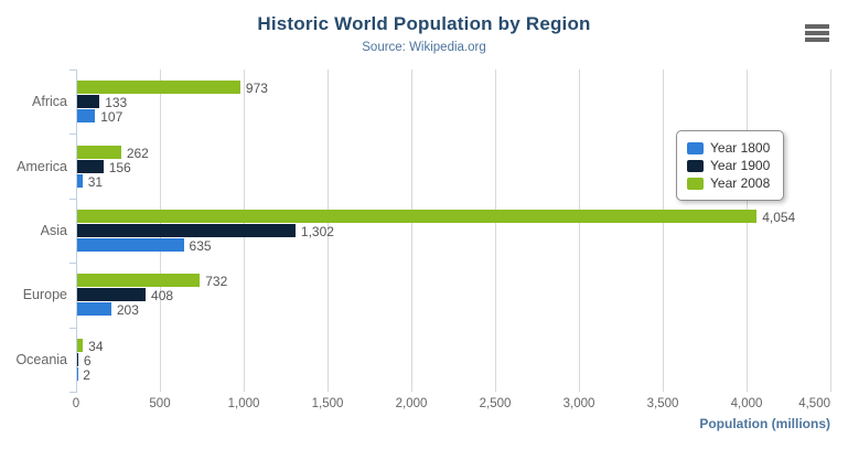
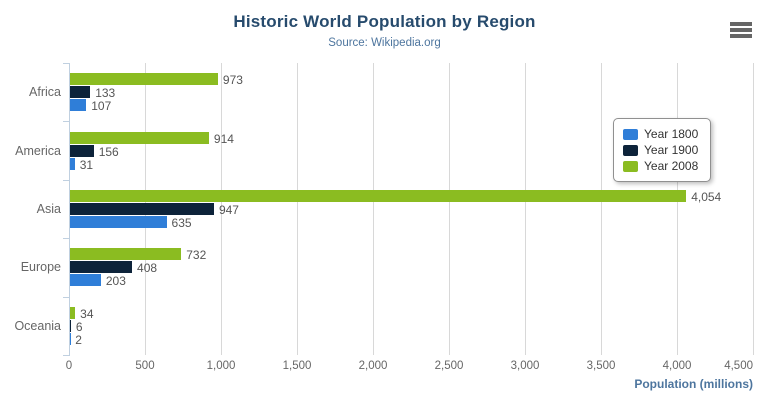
Year 2008/America: 262 -> 914
Year 1900/Asia: 1,302 -> 947
